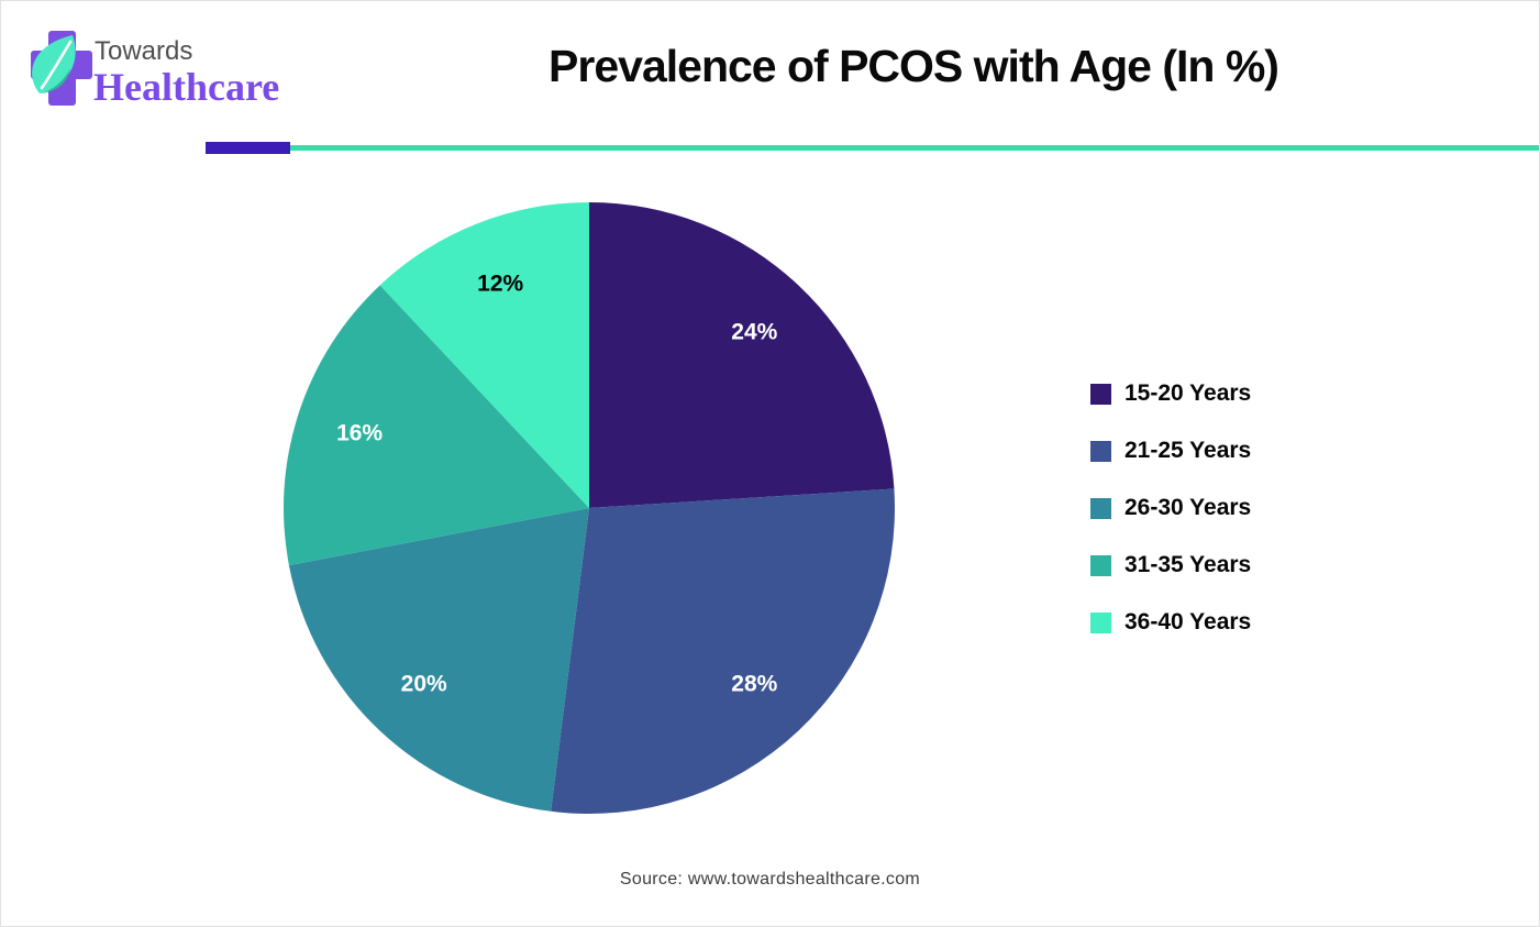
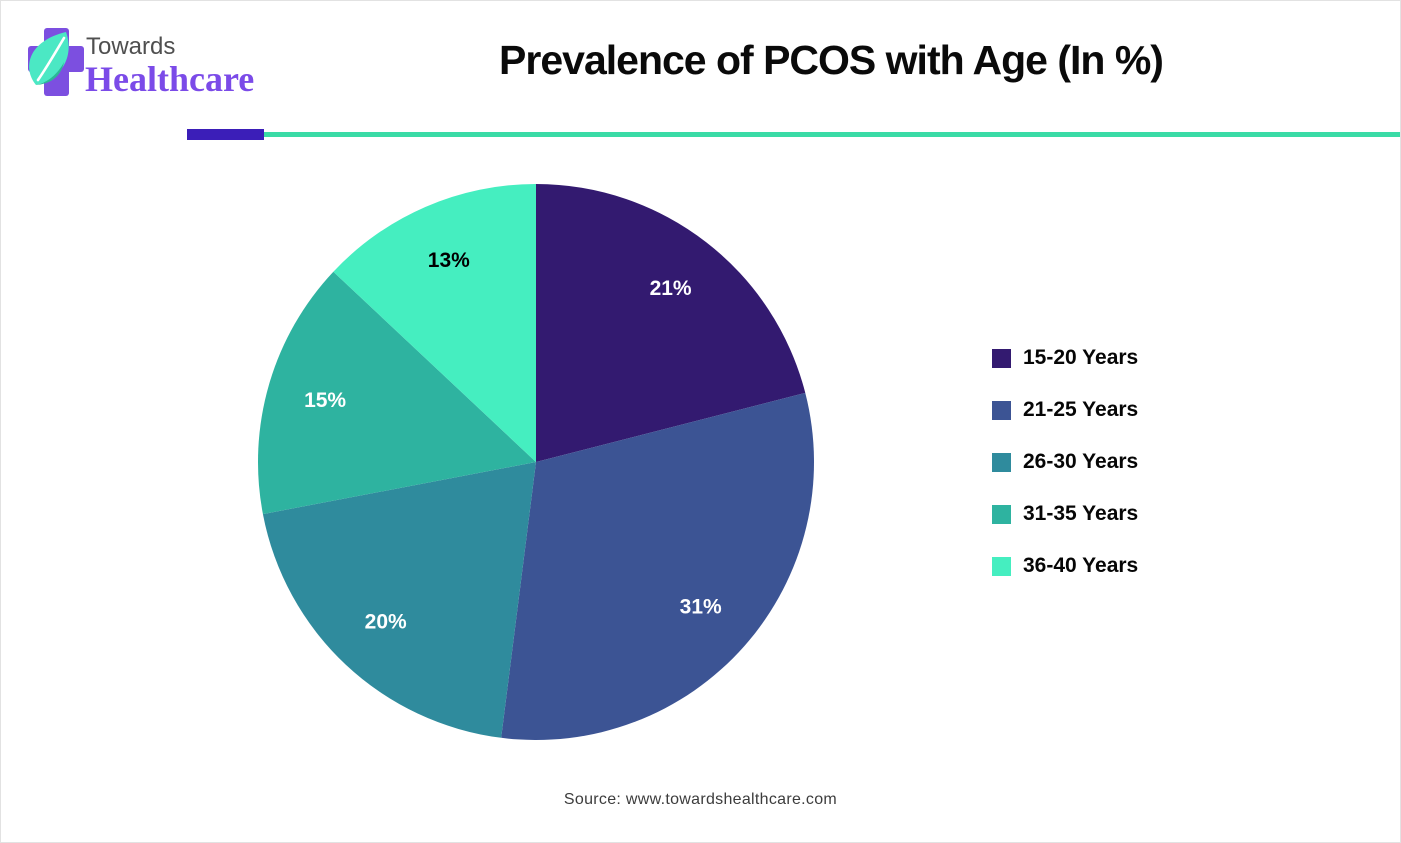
15-20 Years: 24% -> 21%
21-25 Years: 28% -> 31%
31-35 Years: 16% -> 15%
36-40 Years: 12% -> 13%
